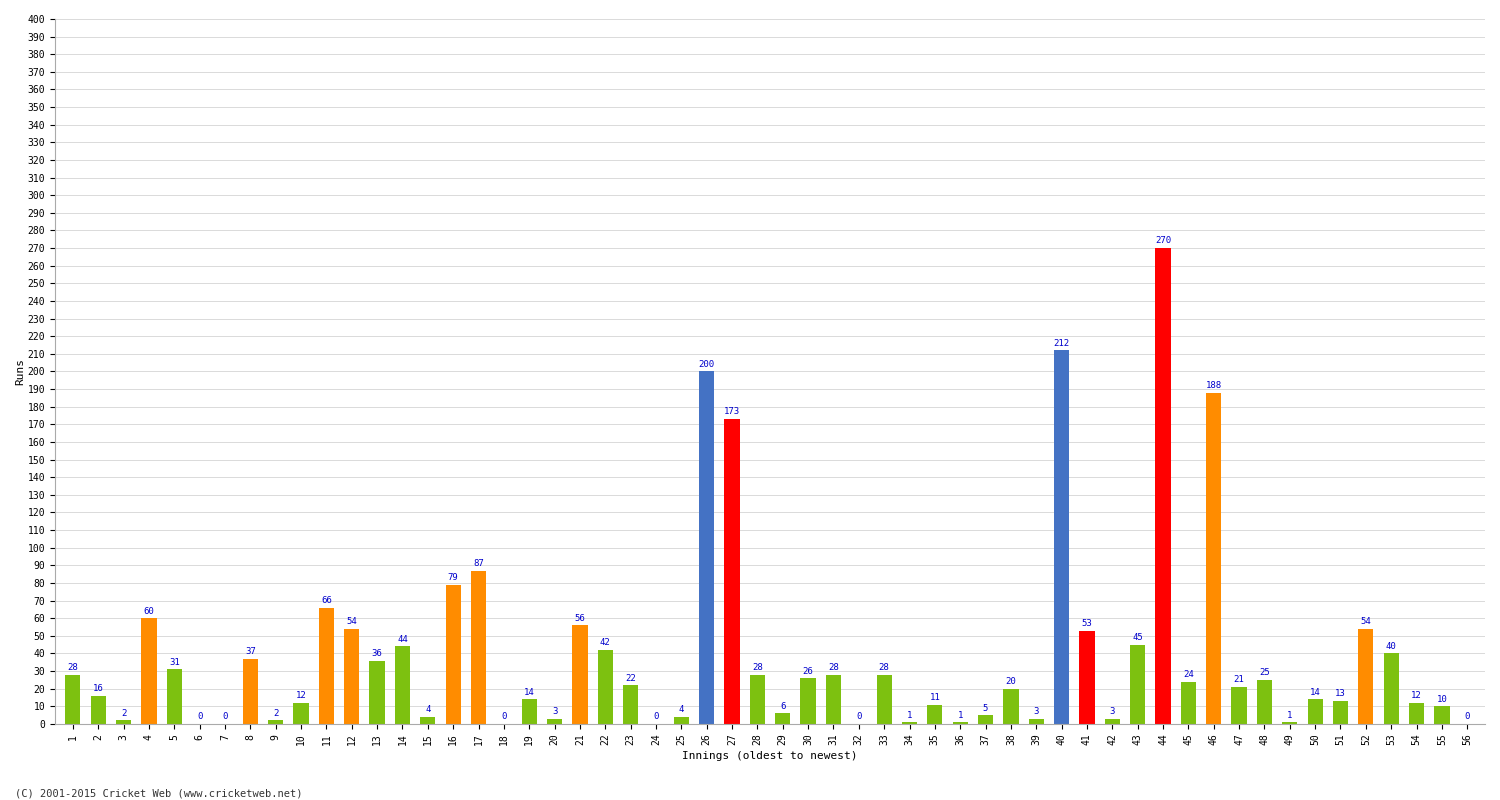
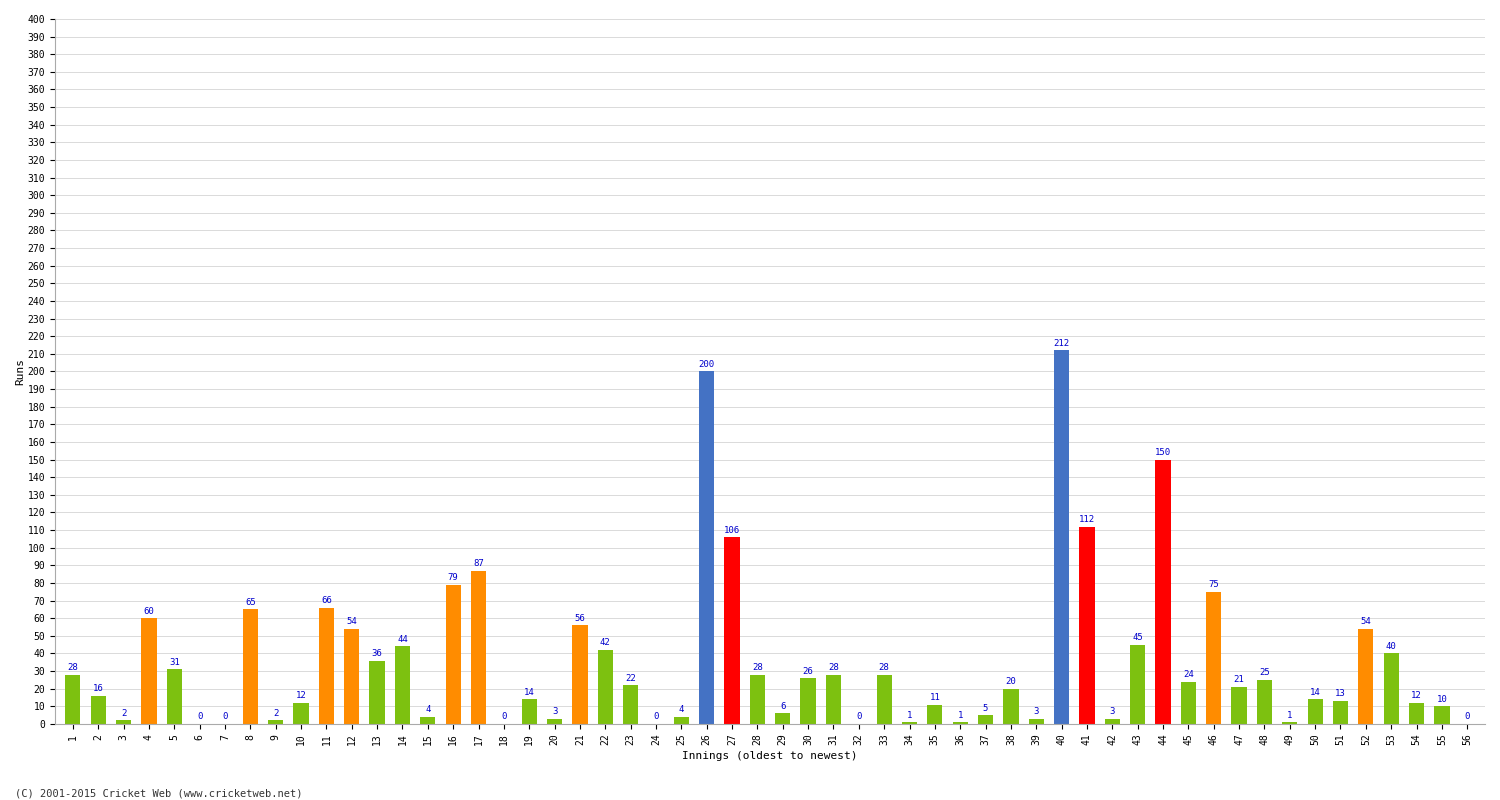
8: 37 -> 65
27: 173 -> 106
41: 53 -> 112
44: 270 -> 150
46: 188 -> 75
